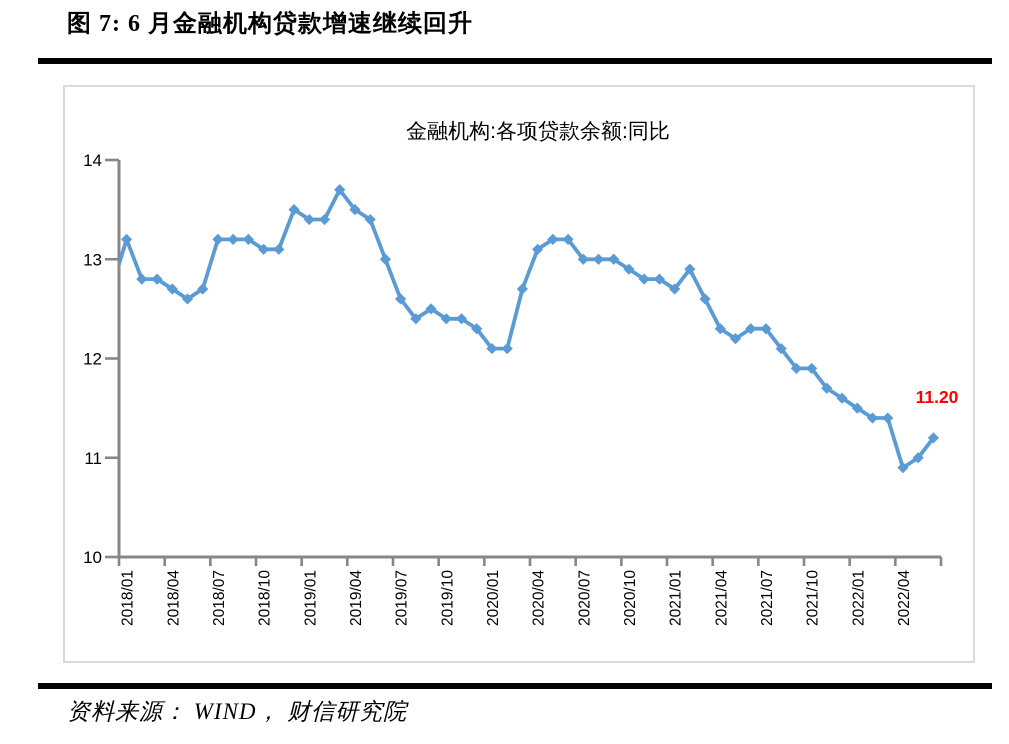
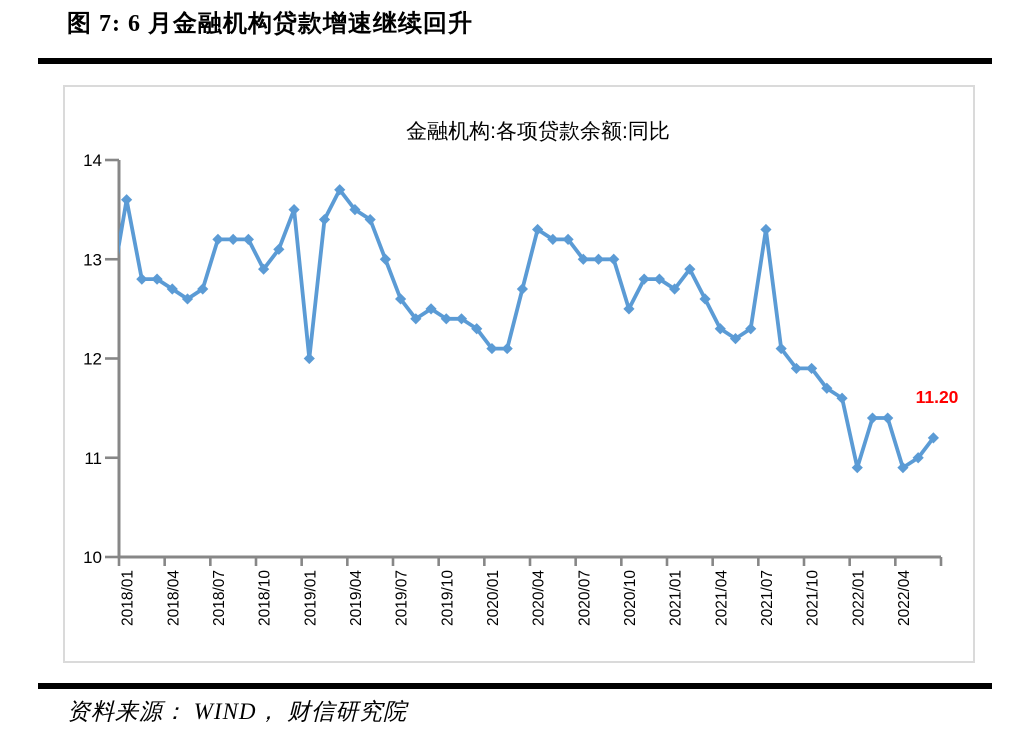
2018/01: 13.2 -> 13.6
2018/10: 13.1 -> 12.9
2019/01: 13.4 -> 12.0
2020/04: 13.1 -> 13.3
2020/10: 12.9 -> 12.5
2021/07: 12.3 -> 13.3
2022/01: 11.5 -> 10.9
